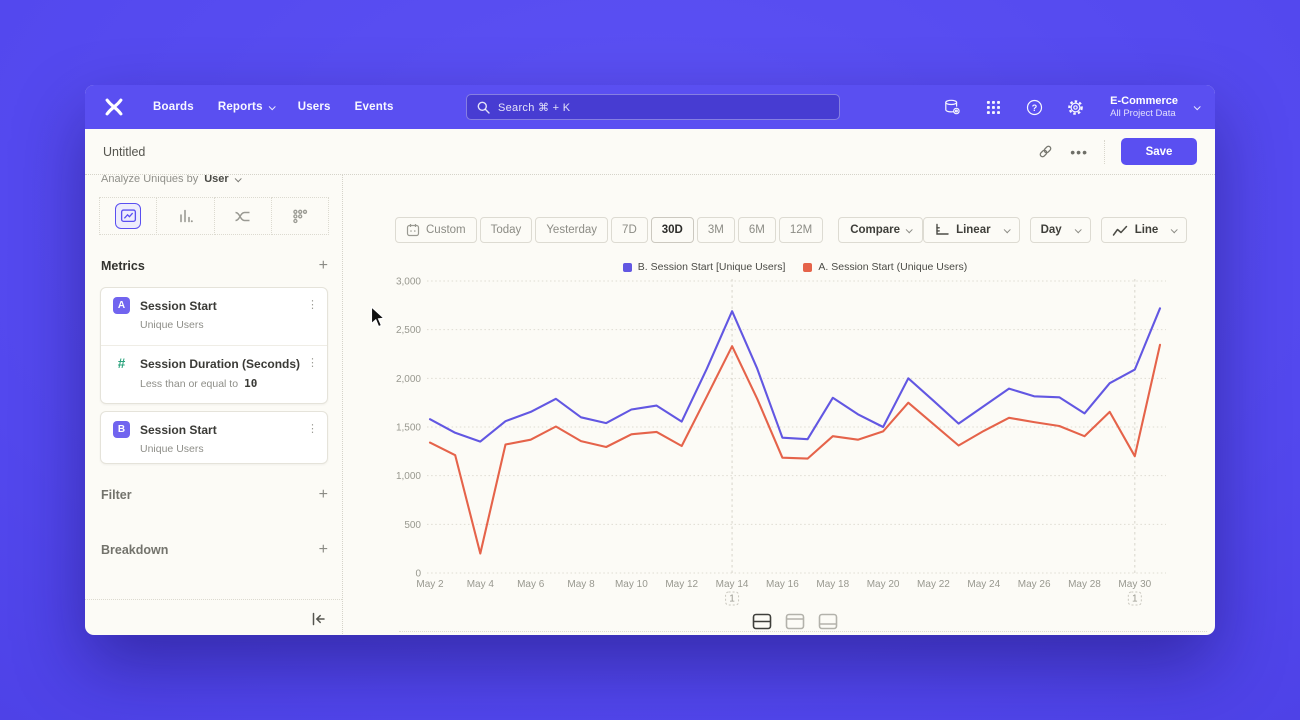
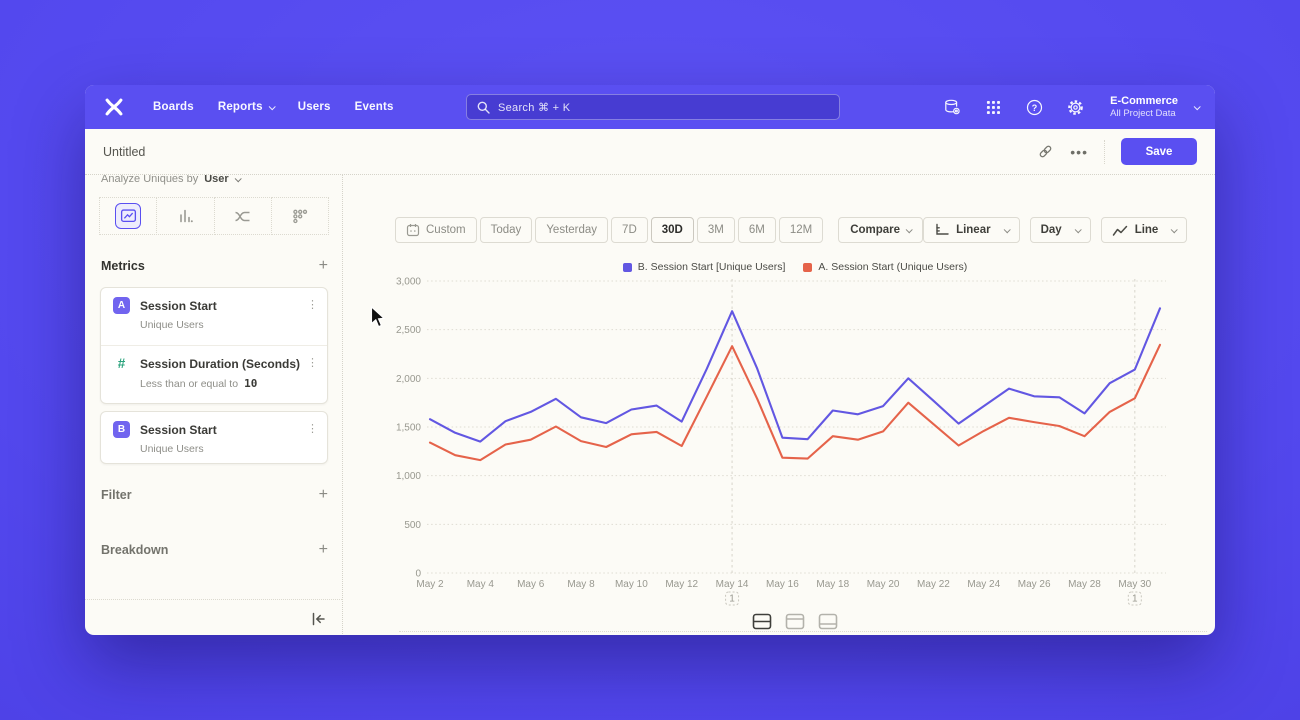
A. Session Start (Unique Users)/May 4: 200 -> 1200
B. Session Start [Unique Users]/May 18: 1800 -> 1700
B. Session Start [Unique Users]/May 20: 1500 -> 1700
A. Session Start (Unique Users)/May 30: 1200 -> 1800
